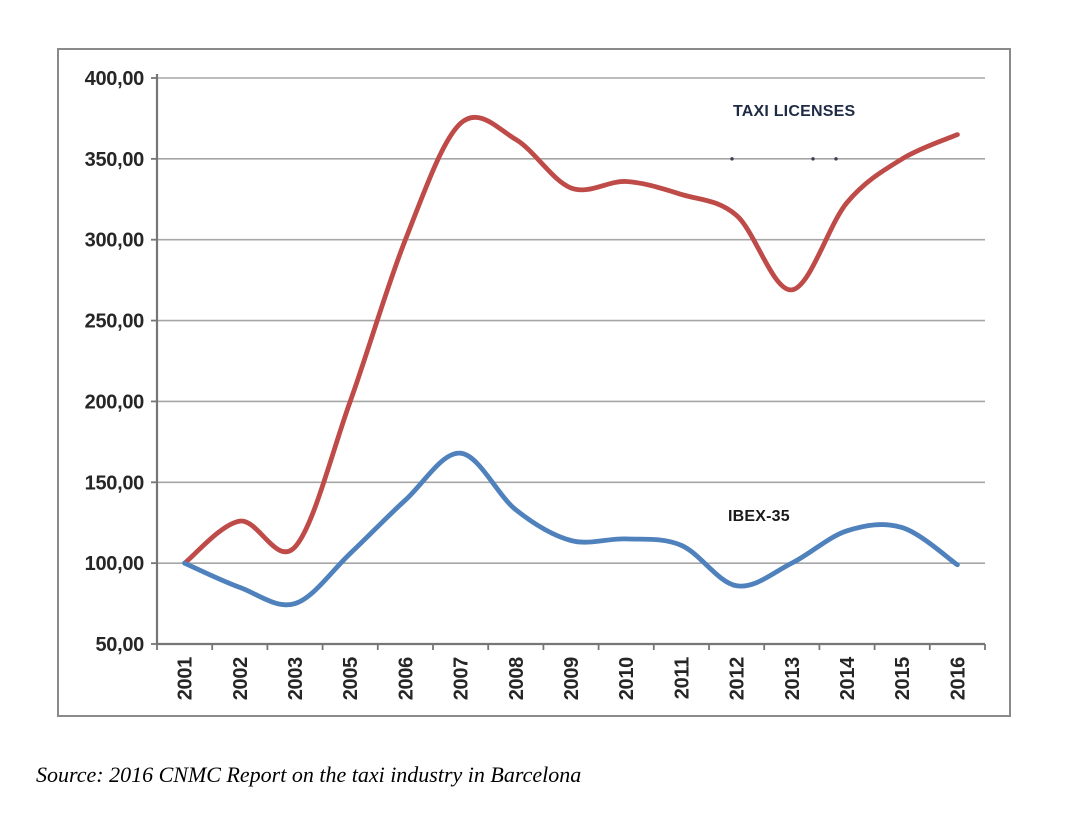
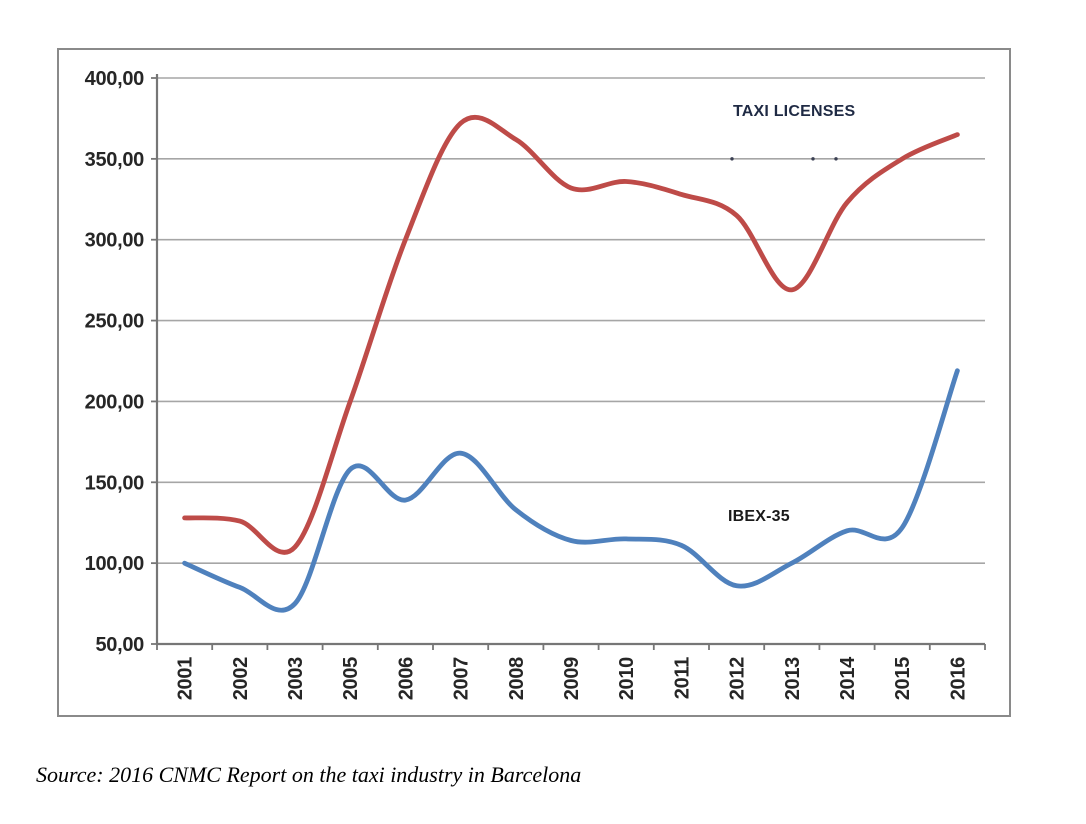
TAXI LICENSES/2001: 100 -> 128
IBEX-35/2005: 106 -> 158
IBEX-35/2016: 99 -> 219
